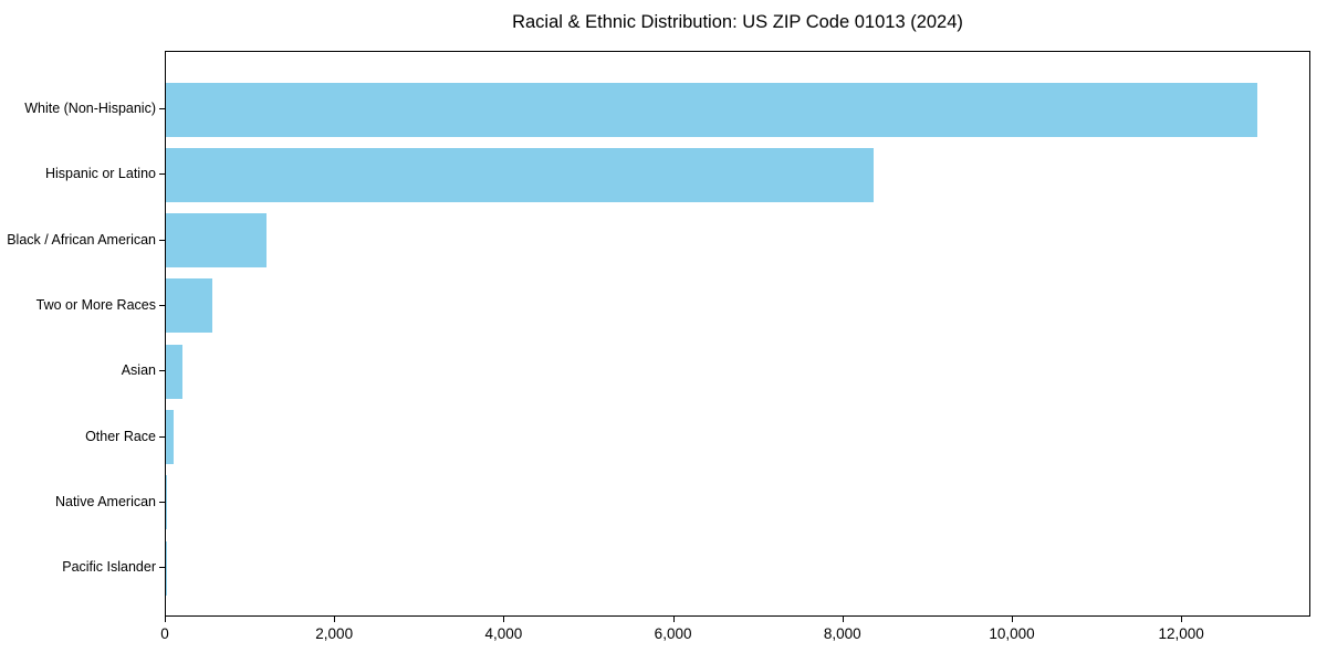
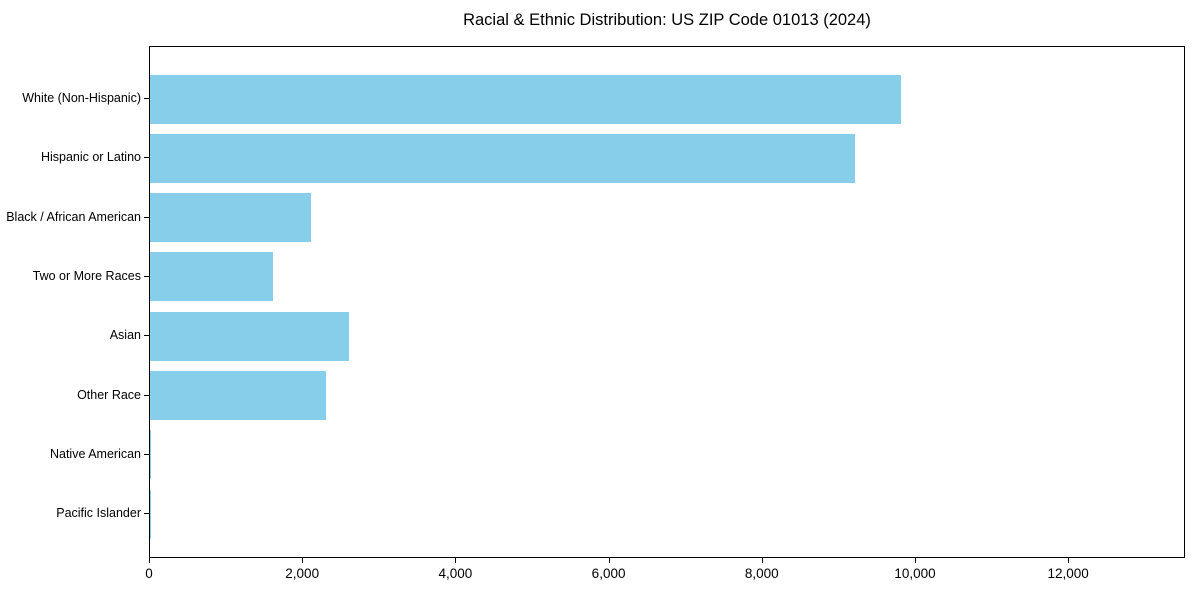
White (Non-Hispanic): 12900 -> 9800
Hispanic or Latino: 8400 -> 9200
Black / African American: 1200 -> 2100
Two or More Races: 600 -> 1600
Asian: 200 -> 2600
Other Race: 100 -> 2300
